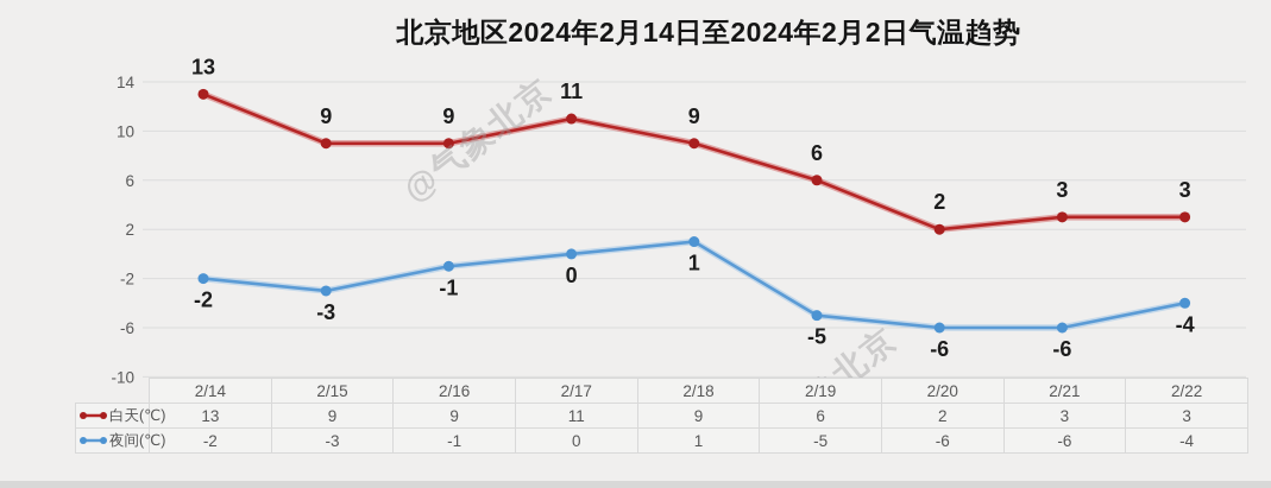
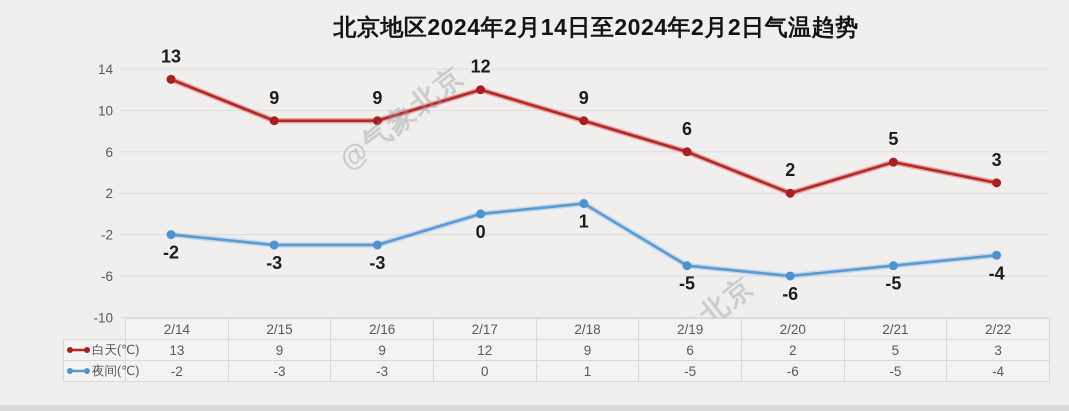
夜间(℃)/2/16: -1 -> -3
白天(℃)/2/17: 11 -> 12
白天(℃)/2/21: 3 -> 5
夜间(℃)/2/21: -6 -> -5
